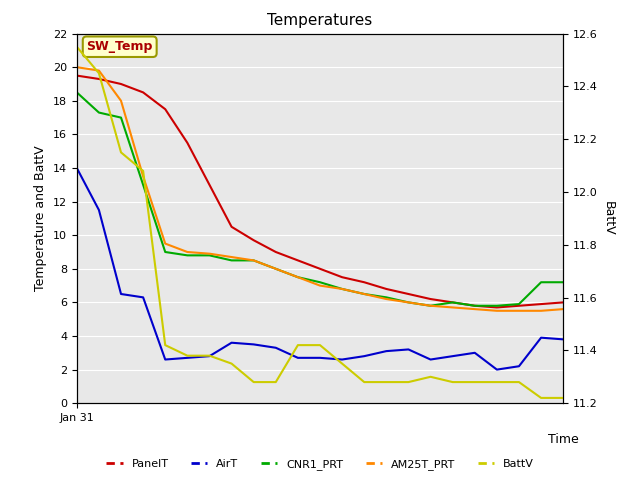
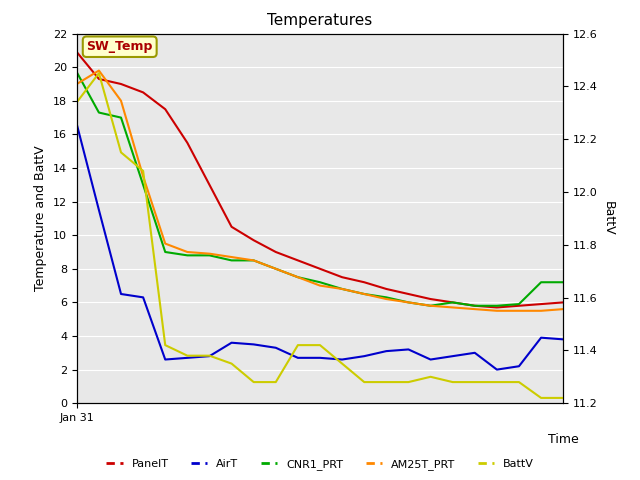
PanelT/Jan 31: 19.5 -> 20.9
AirT/Jan 31: 14.0 -> 16.6
CNR1_PRT/Jan 31: 18.5 -> 19.7
AM25T_PRT/Jan 31: 20.0 -> 19.0
BattV/Jan 31: 12.55 -> 12.34
